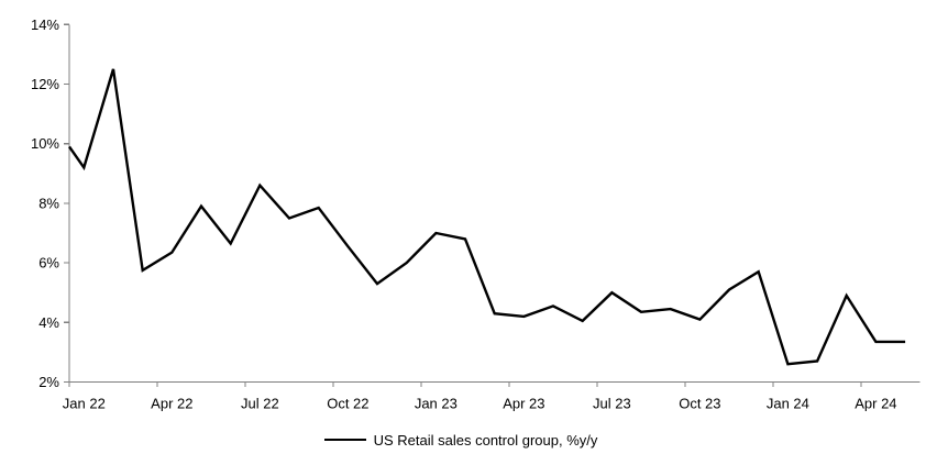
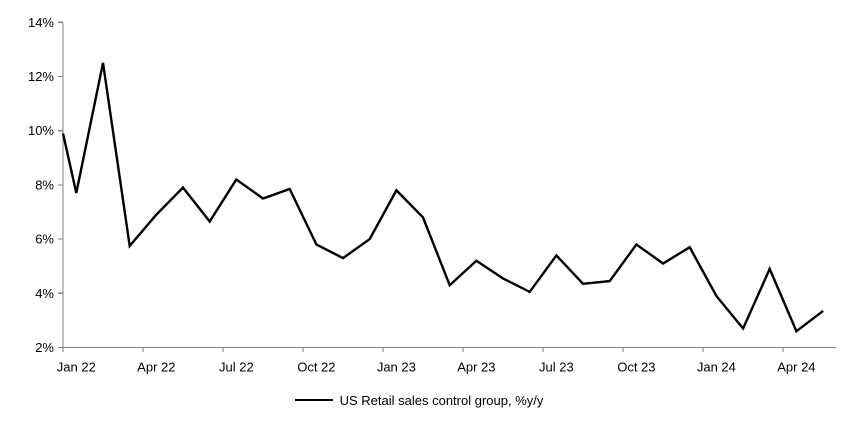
Jan 22: 9.2% -> 7.7%
Apr 22: 6.3% -> 6.9%
Jul 22: 8.6% -> 8.2%
Oct 22: 6.5% -> 5.8%
Jan 23: 7.0% -> 7.8%
Apr 23: 4.2% -> 5.2%
Jul 23: 5.0% -> 5.4%
Oct 23: 4.1% -> 5.8%
Jan 24: 2.6% -> 3.9%
Apr 24: 3.4% -> 2.6%
